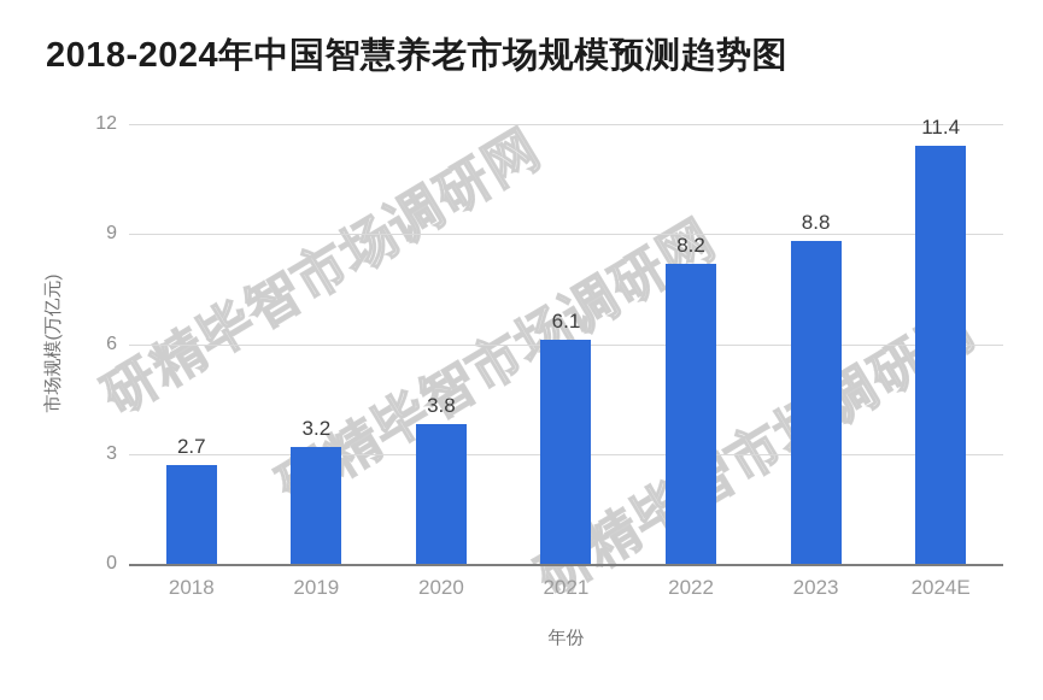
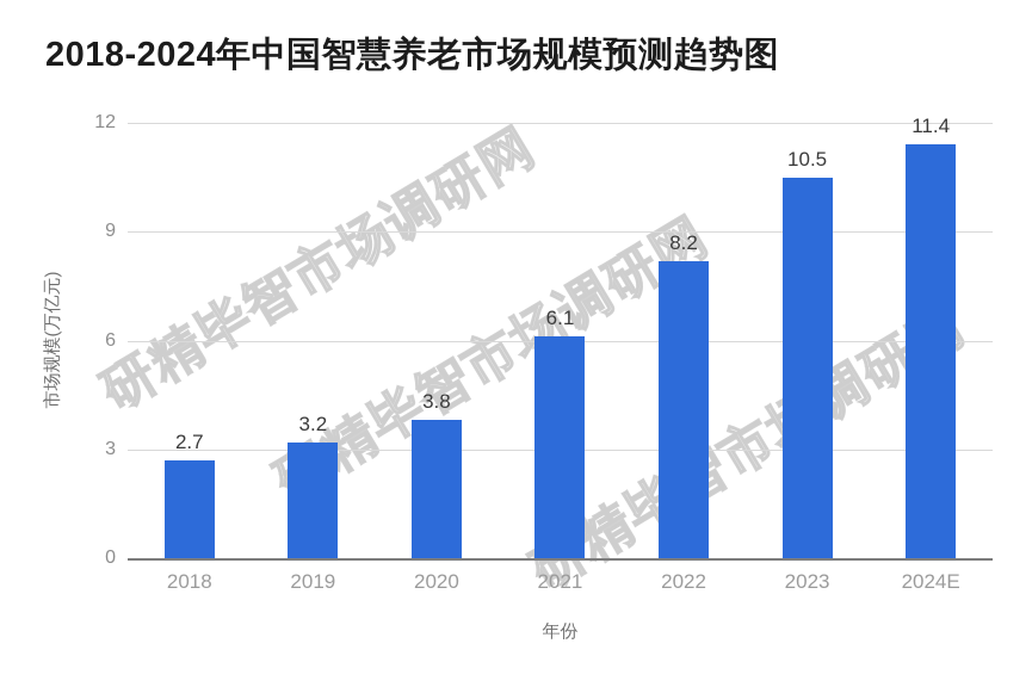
2023: 8.8 -> 10.5
